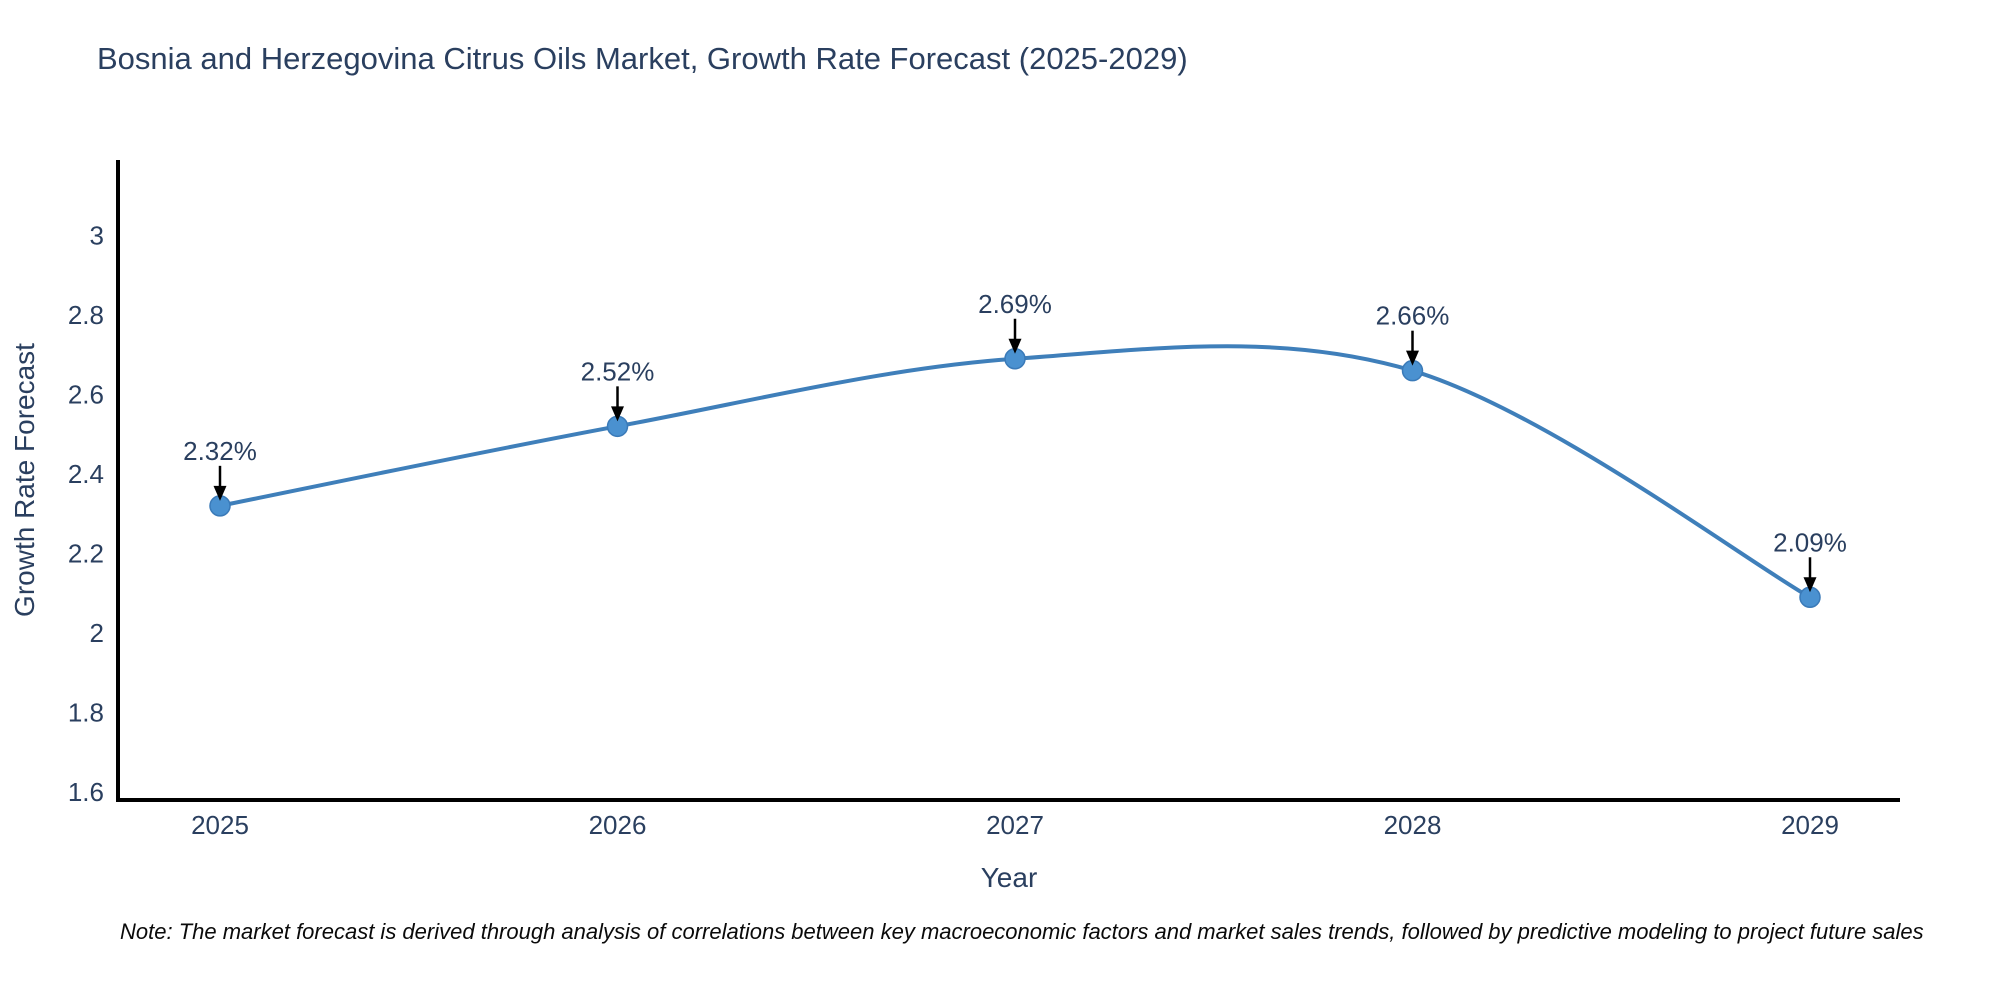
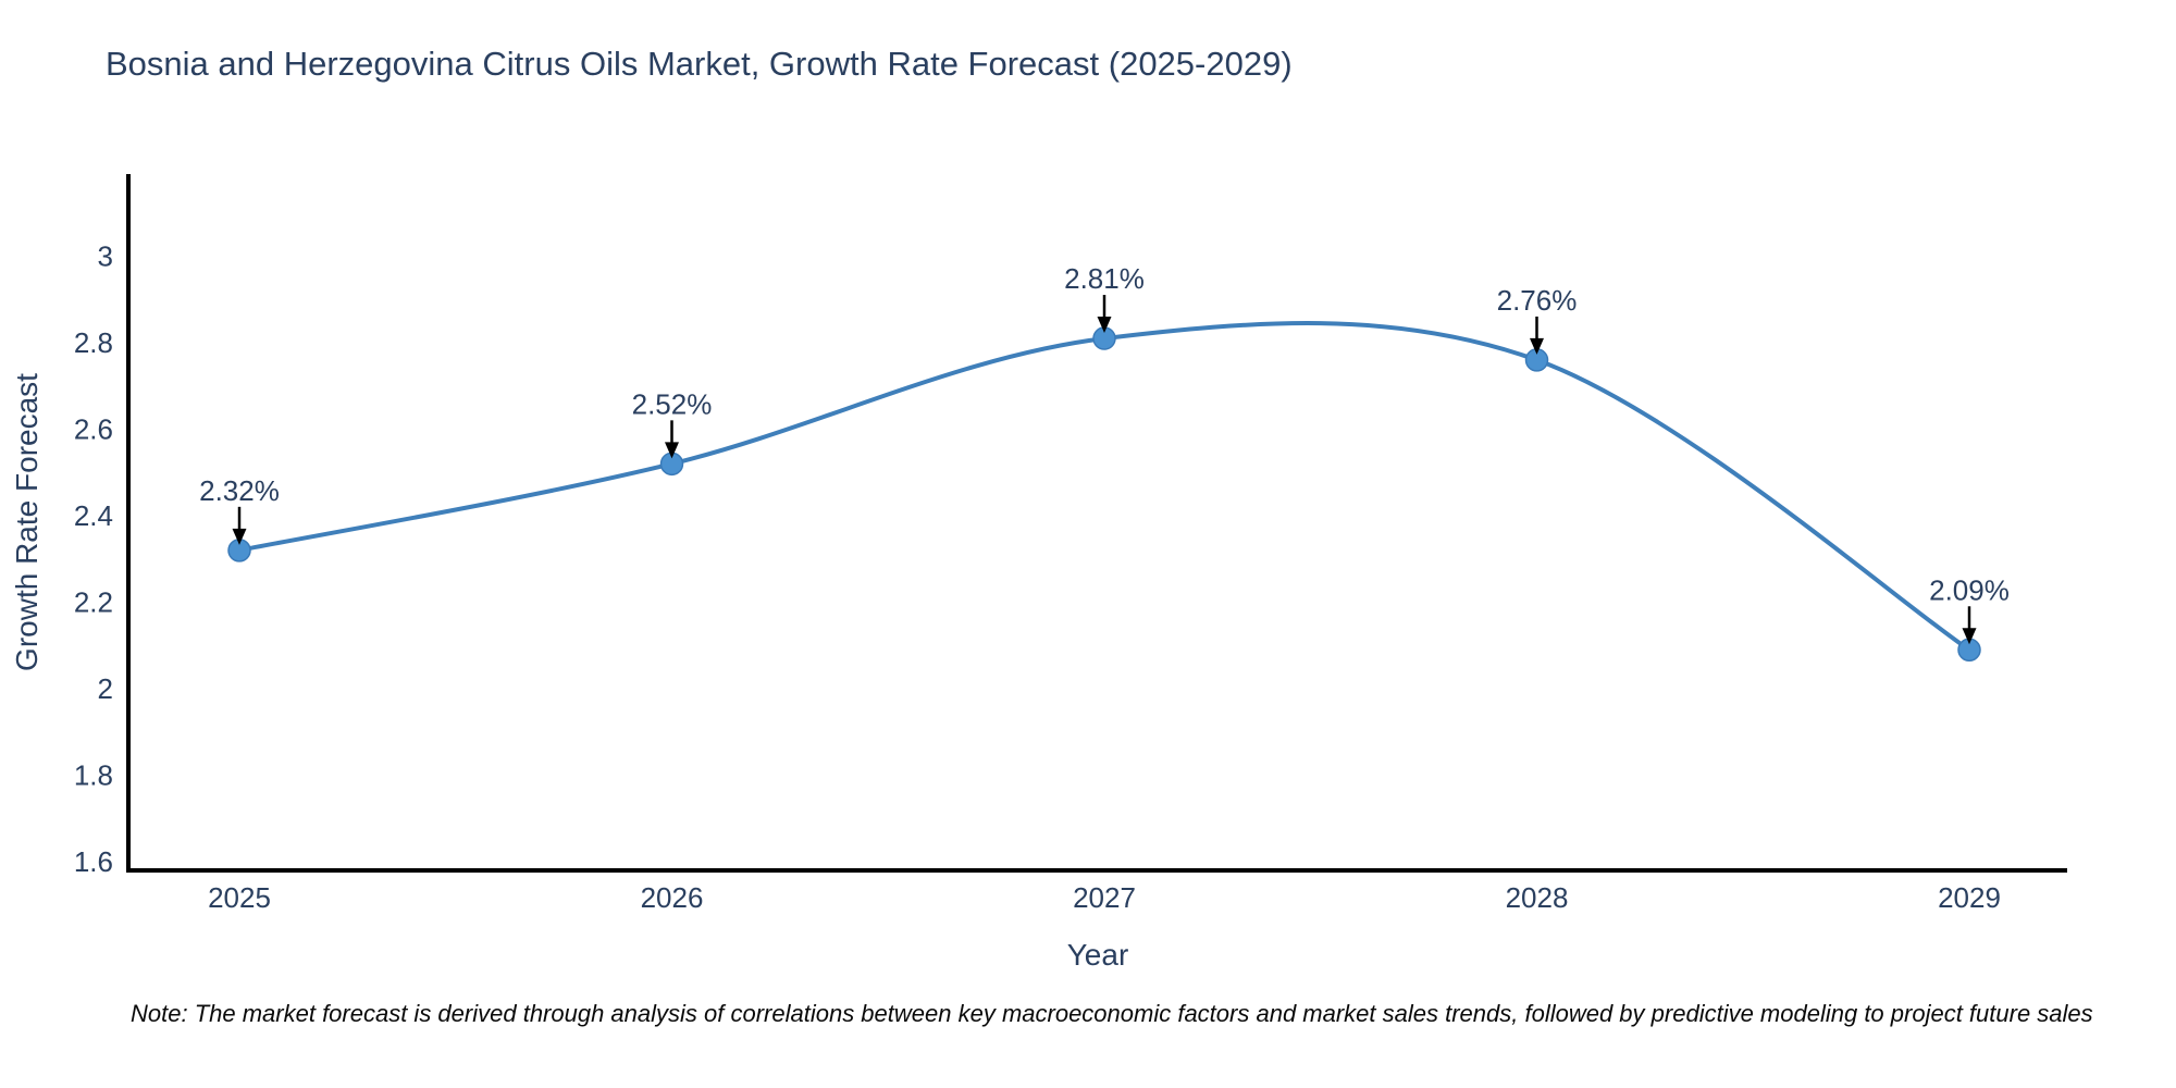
2027: 2.69% -> 2.81%
2028: 2.66% -> 2.76%
